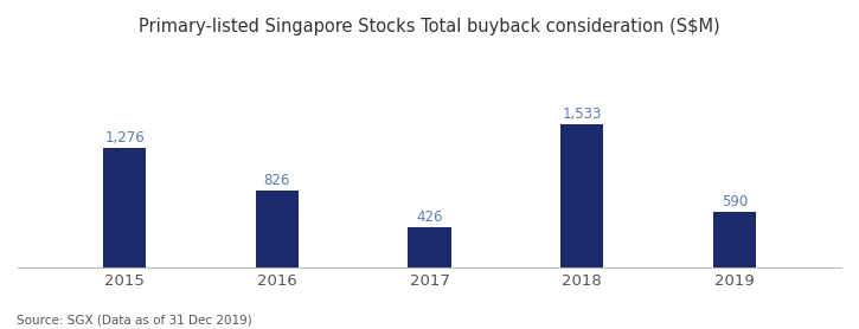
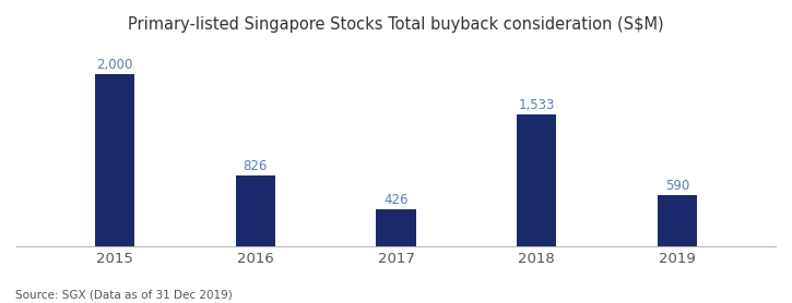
2015: 1,276 -> 2,000
